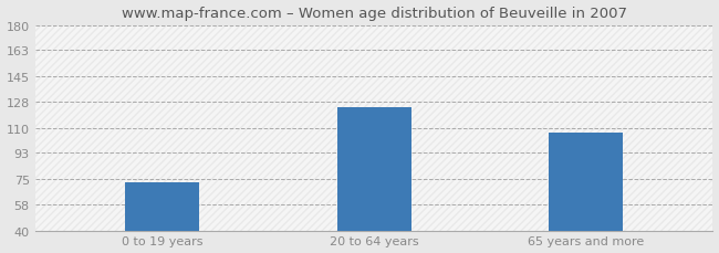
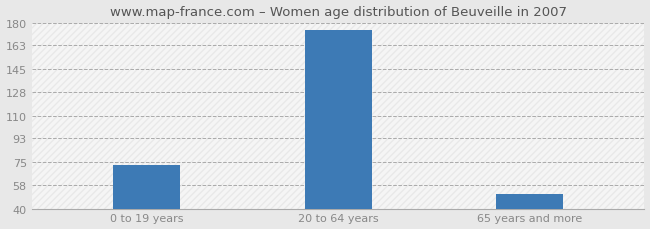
20 to 64 years: 124 -> 175
65 years and more: 107 -> 51
